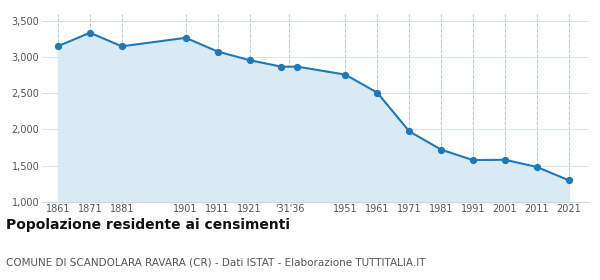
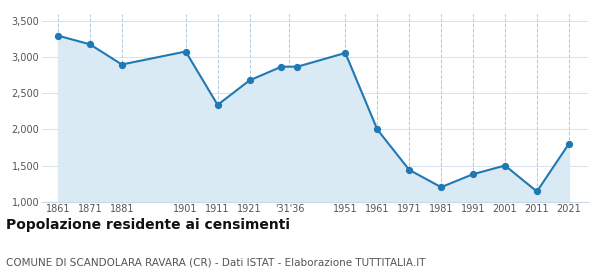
1861: 3,150 -> 3,300
1871: 3,340 -> 3,180
1881: 3,150 -> 2,900
1901: 3,270 -> 3,080
1911: 3,080 -> 2,340
1921: 2,960 -> 2,680
1951: 2,760 -> 3,060
1961: 2,510 -> 2,000
1971: 1,980 -> 1,440
1981: 1,720 -> 1,200
1991: 1,580 -> 1,380
2001: 1,580 -> 1,500
2011: 1,480 -> 1,140
2021: 1,300 -> 1,800
